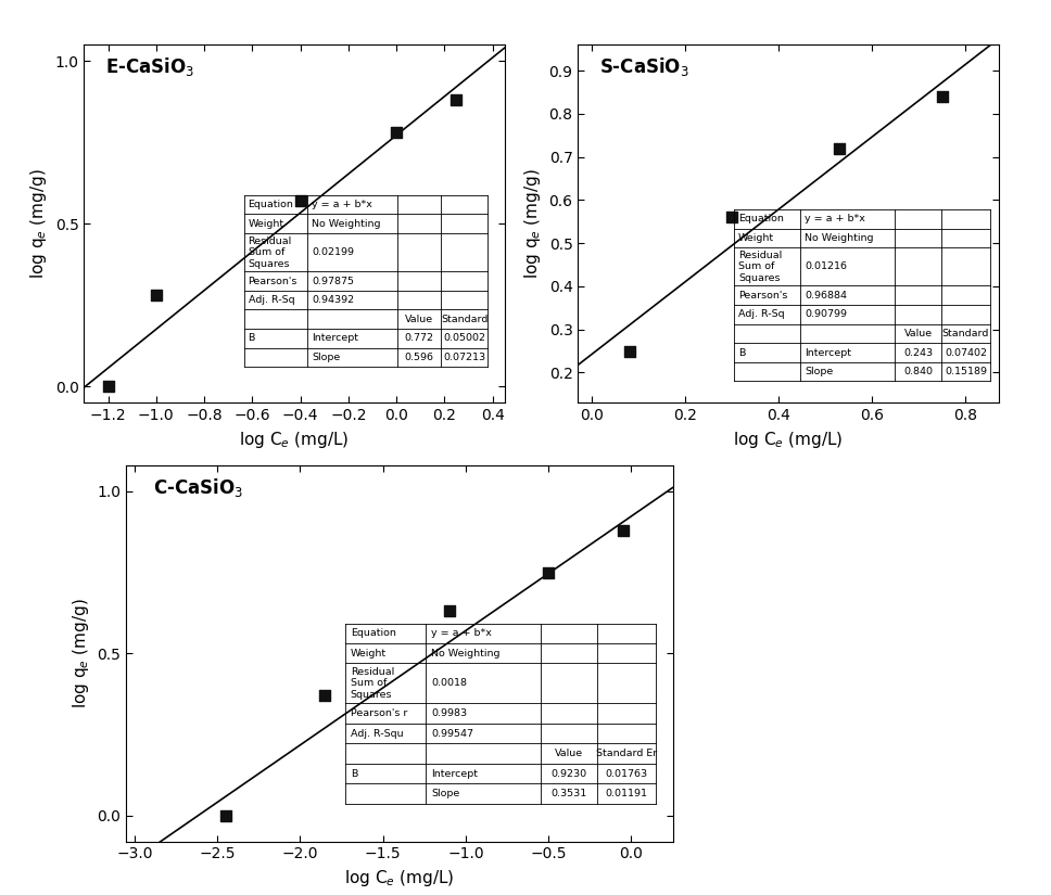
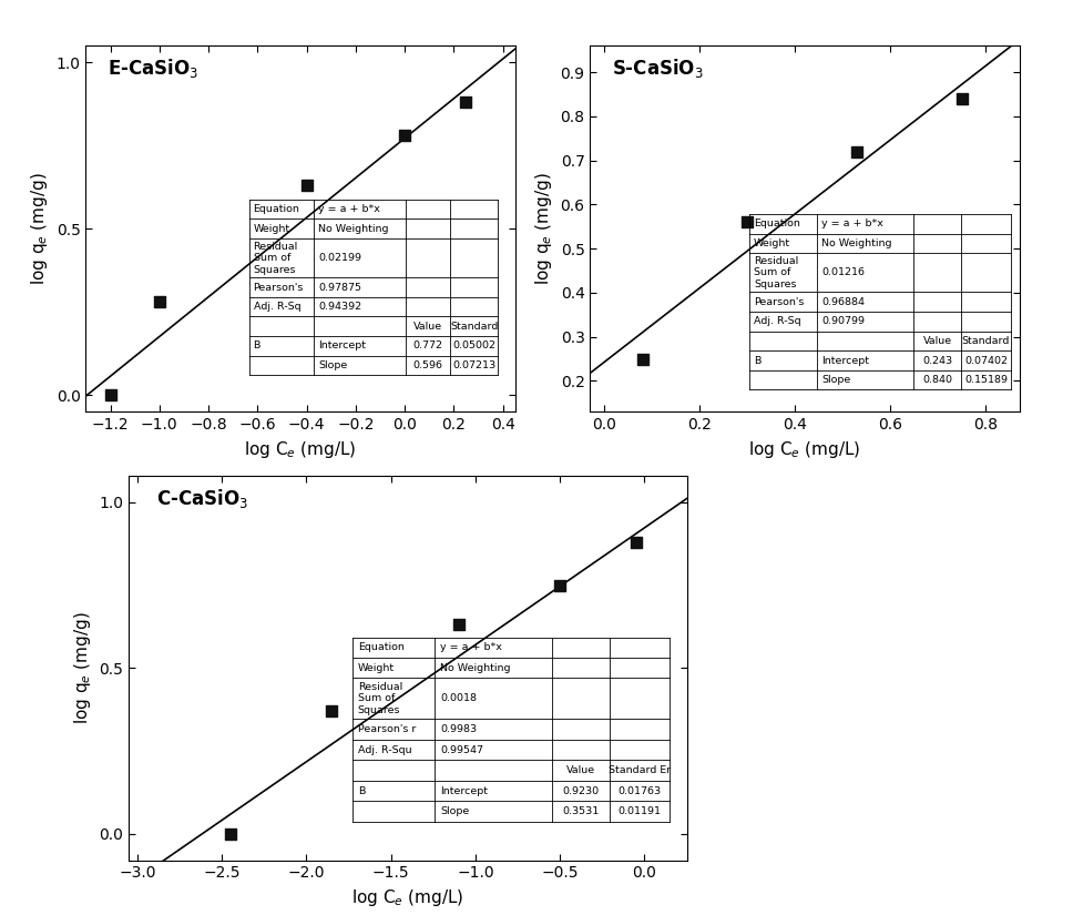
−0.4: 0.57 -> 0.63
